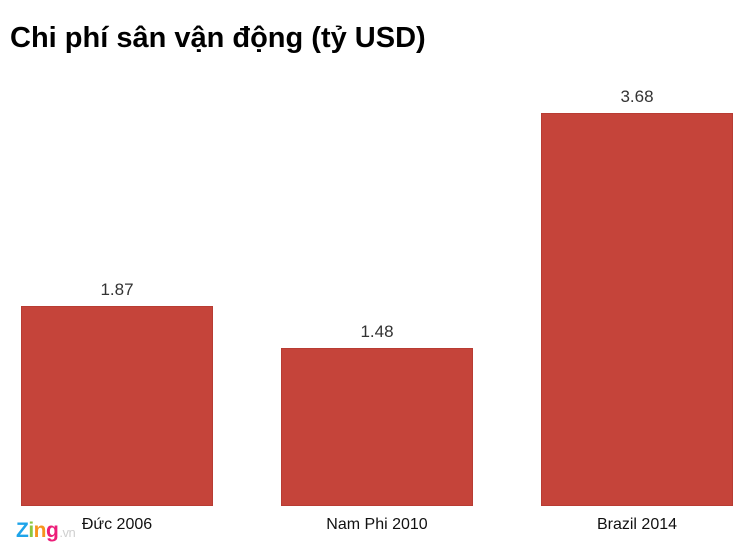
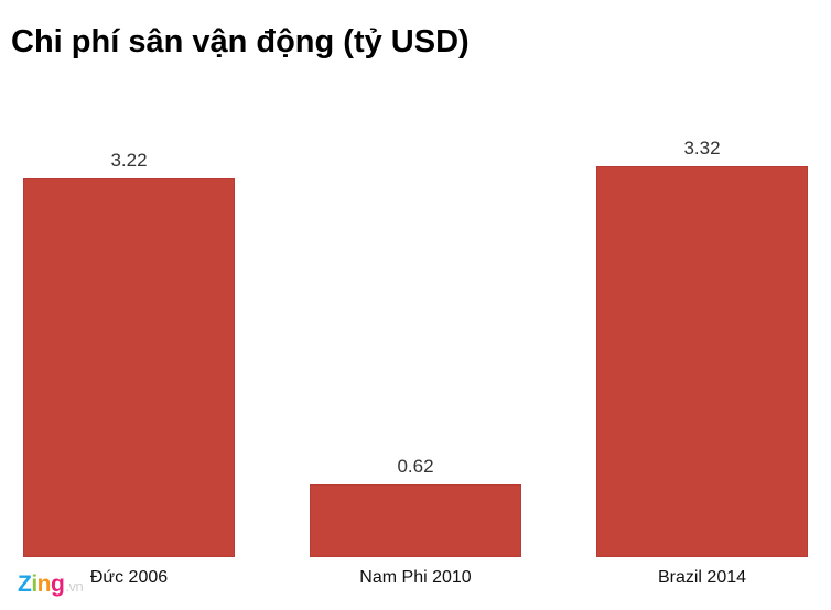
Đức 2006: 1.87 -> 3.22
Nam Phi 2010: 1.48 -> 0.62
Brazil 2014: 3.68 -> 3.32
